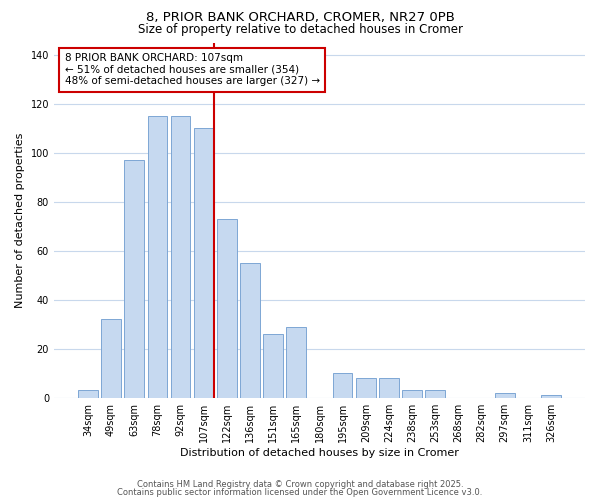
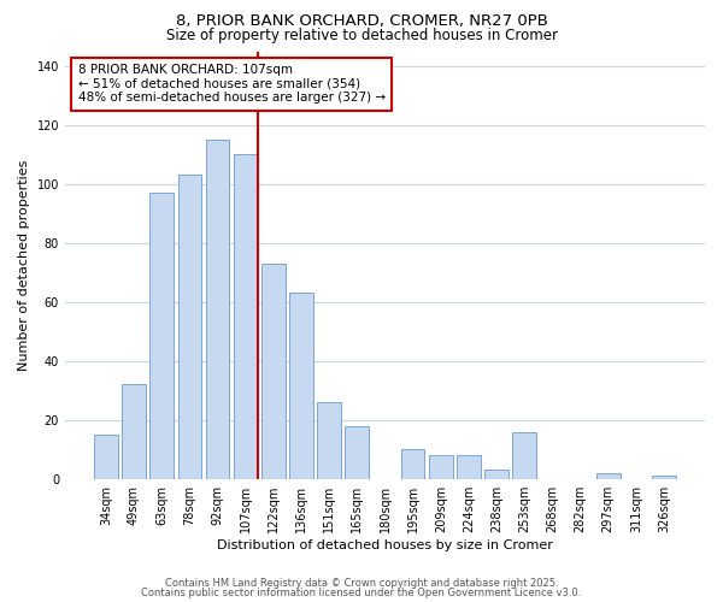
34sqm: 3 -> 15
78sqm: 115 -> 103
136sqm: 55 -> 63
165sqm: 29 -> 18
253sqm: 3 -> 16
